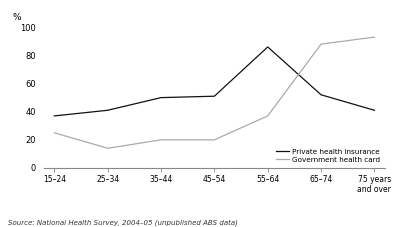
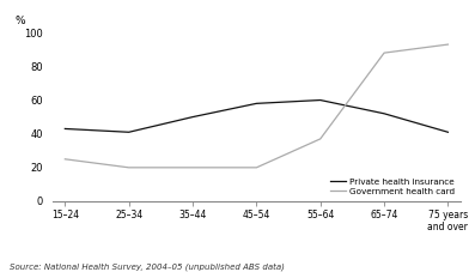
Private health insurance/15–24: 37 -> 43
Government health card/25–34: 14 -> 20
Private health insurance/45–54: 51 -> 58
Private health insurance/55–64: 86 -> 60
